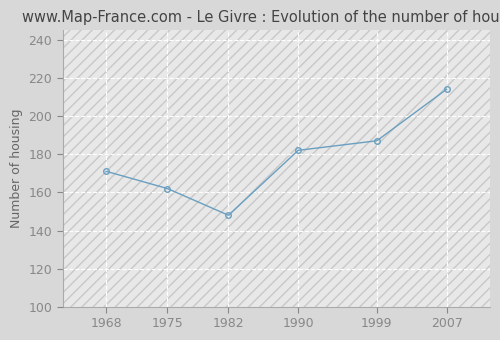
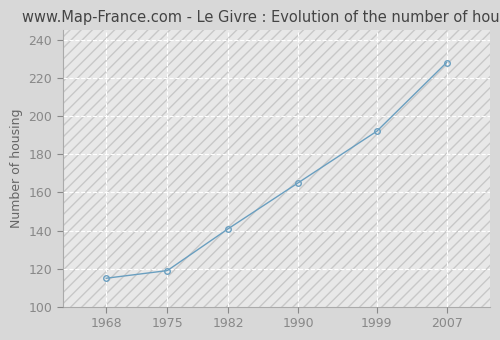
1968: 171 -> 115
1975: 162 -> 119
1982: 148 -> 141
1990: 182 -> 165
1999: 187 -> 192
2007: 214 -> 228
